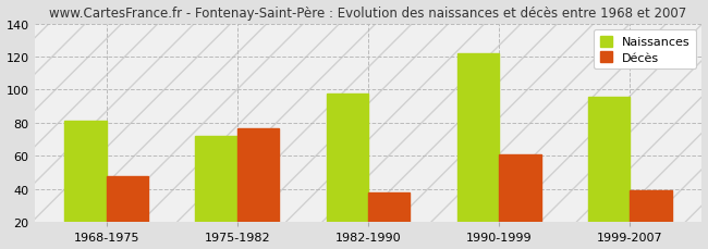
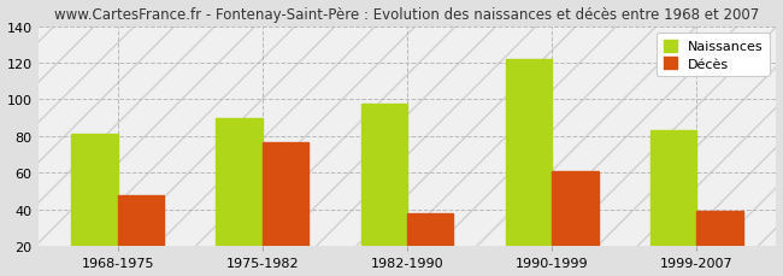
Naissances/1975-1982: 72 -> 90
Naissances/1999-2007: 96 -> 83
